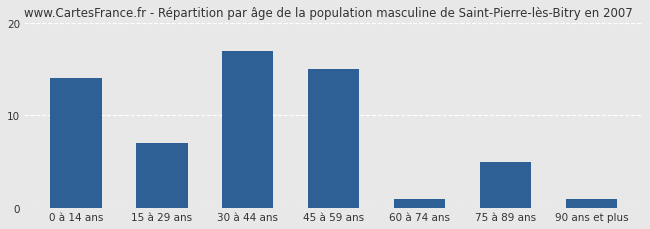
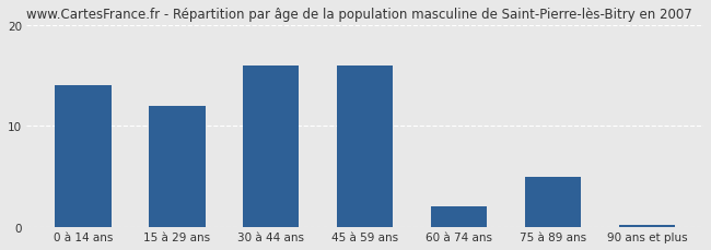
15 à 29 ans: 7.0 -> 12.0
30 à 44 ans: 17.0 -> 16.0
45 à 59 ans: 15.0 -> 16.0
60 à 74 ans: 1.0 -> 2.0
90 ans et plus: 1.0 -> 0.2
